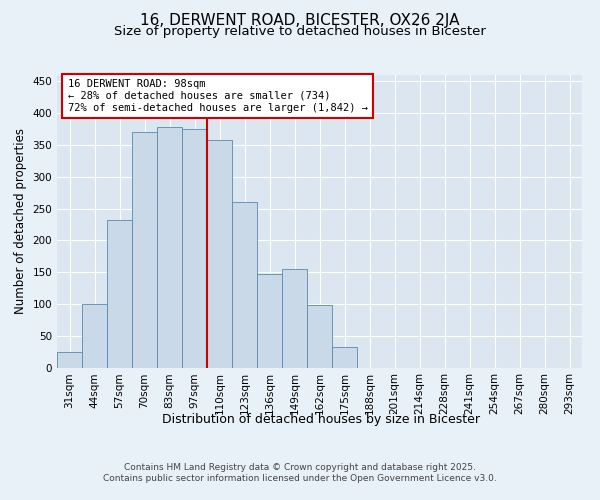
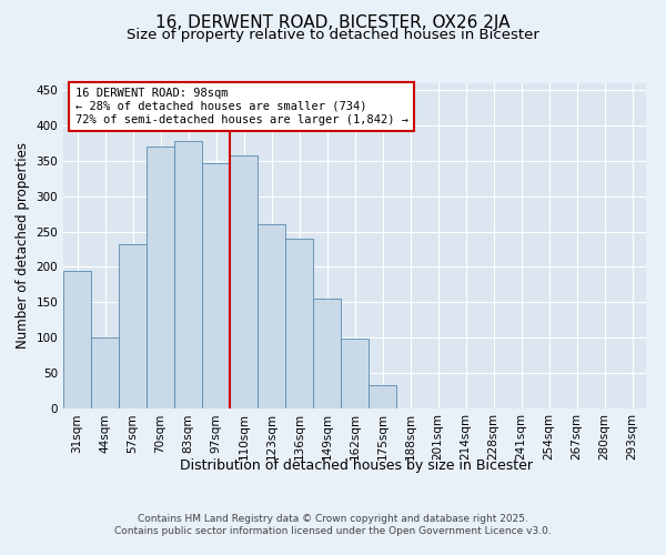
31sqm: 25 -> 194
97sqm: 375 -> 346
136sqm: 147 -> 240
